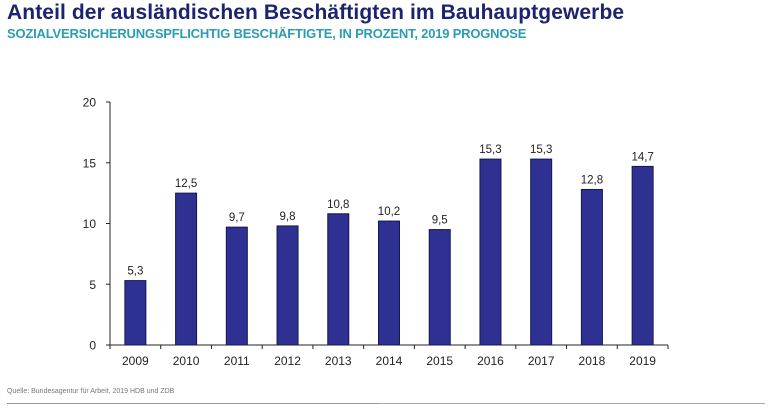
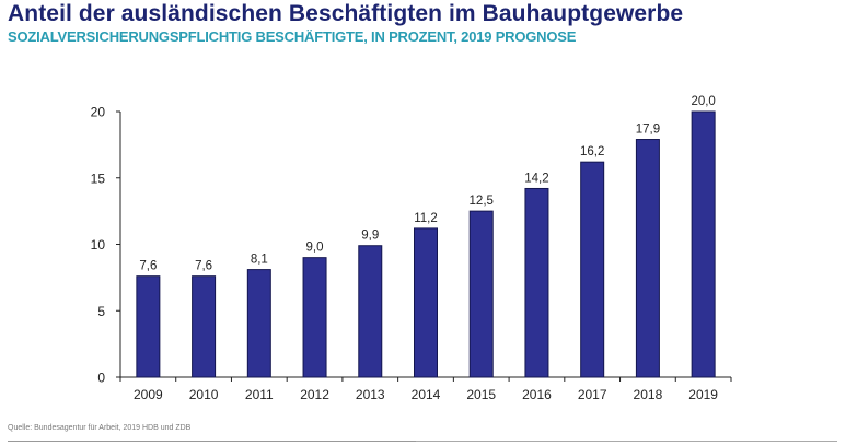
2009: 5,3 -> 7,6
2010: 12,5 -> 7,6
2011: 9,7 -> 8,1
2012: 9,8 -> 9,0
2013: 10,8 -> 9,9
2014: 10,2 -> 11,2
2015: 9,5 -> 12,5
2016: 15,3 -> 14,2
2017: 15,3 -> 16,2
2018: 12,8 -> 17,9
2019: 14,7 -> 20,0
